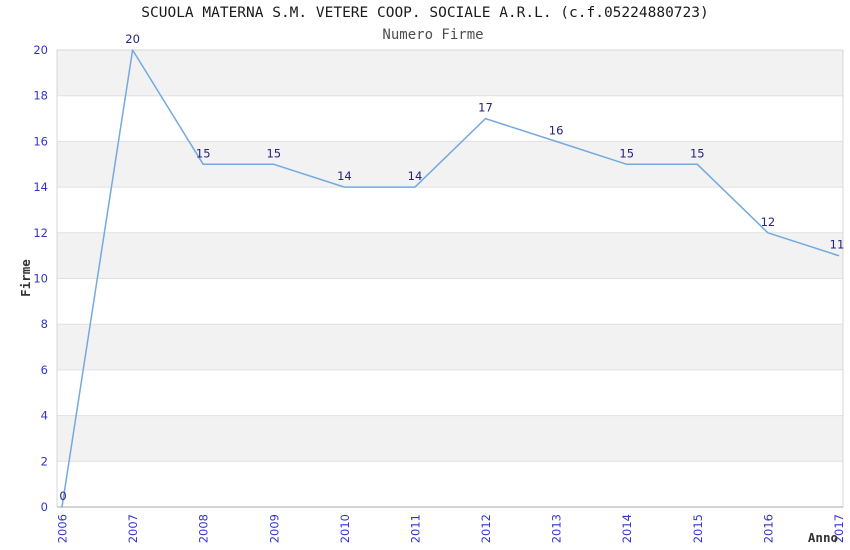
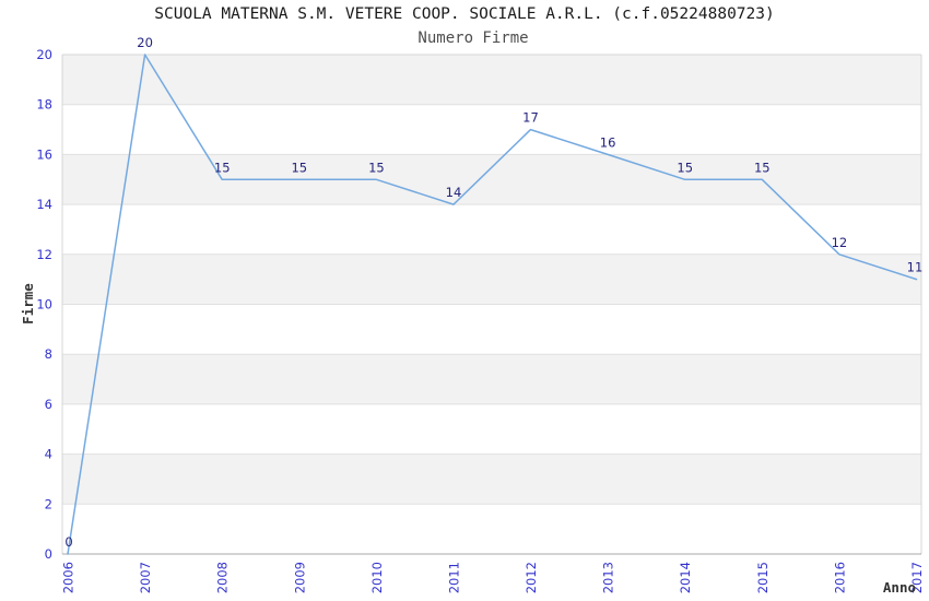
2010: 14 -> 15
